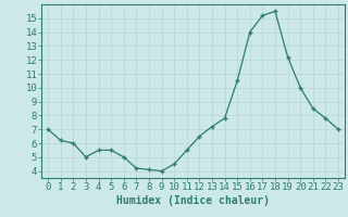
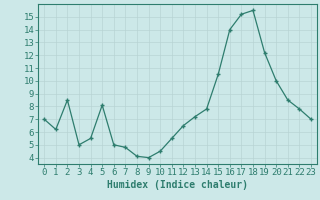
2: 6.0 -> 8.5
5: 5.5 -> 8.1
7: 4.2 -> 4.8
